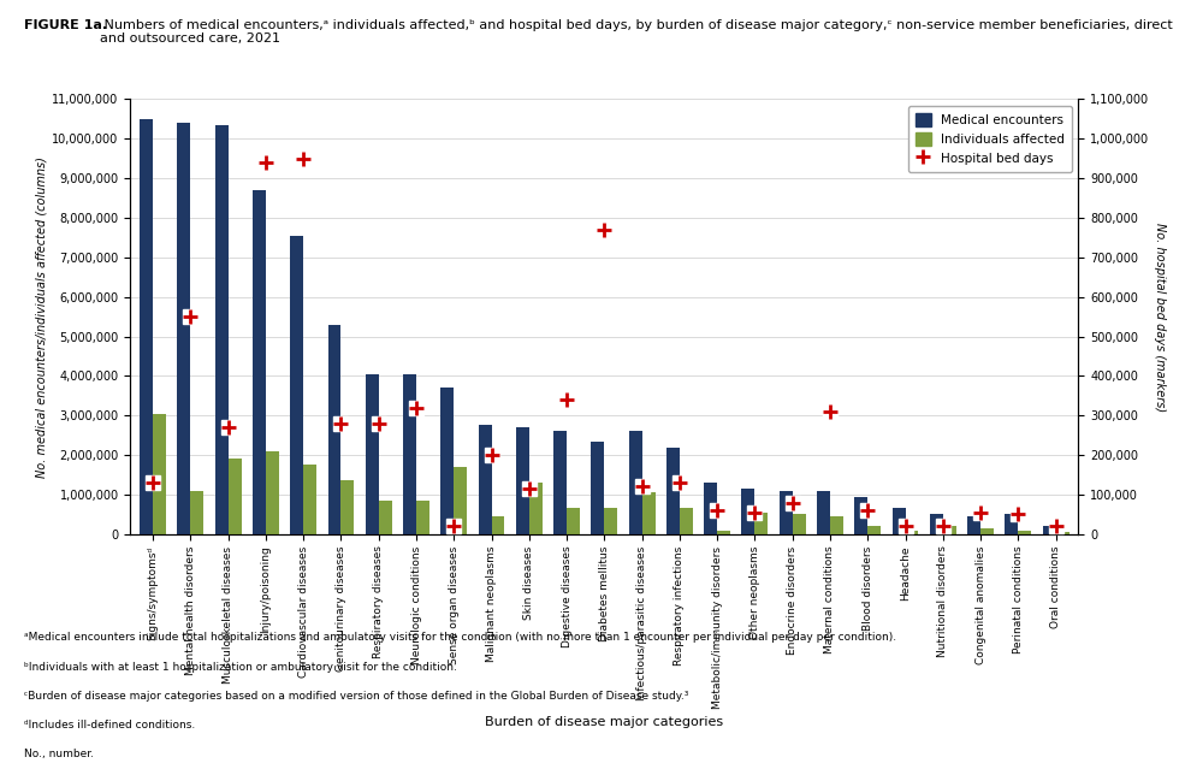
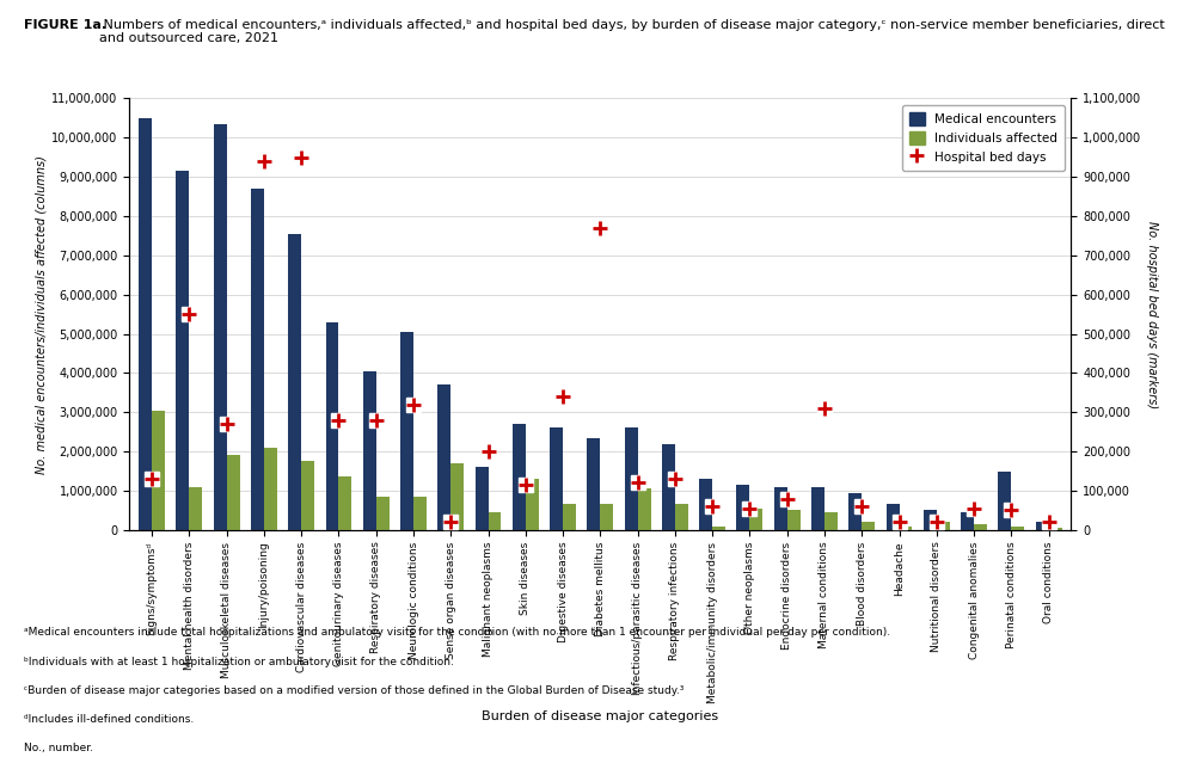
Medical encounters/Mental health disorders: 10,400,000 -> 9,150,000
Medical encounters/Neurologic conditions: 4,050,000 -> 5,050,000
Medical encounters/Malignant neoplasms: 2,750,000 -> 1,600,000
Medical encounters/Perinatal conditions: 500,000 -> 1,500,000
